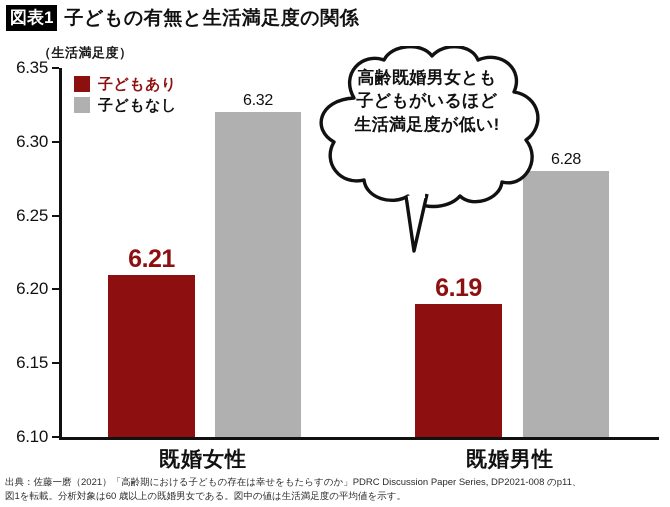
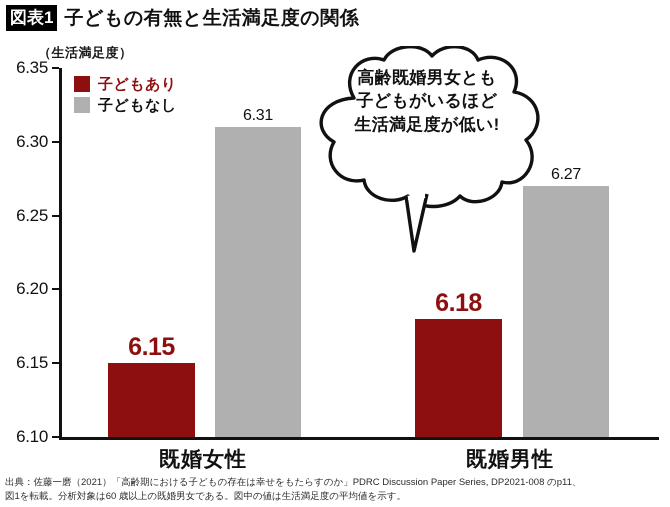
子どもあり/既婚女性: 6.21 -> 6.15
子どもなし/既婚女性: 6.32 -> 6.31
子どもあり/既婚男性: 6.19 -> 6.18
子どもなし/既婚男性: 6.28 -> 6.27
